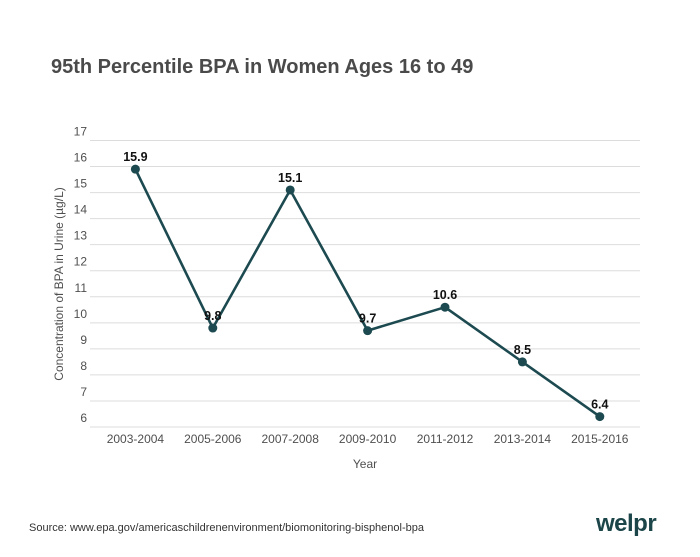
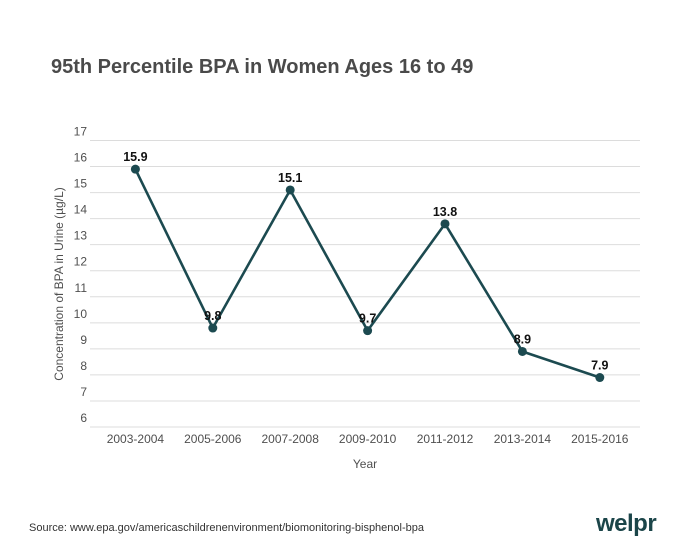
2011-2012: 10.6 -> 13.8
2013-2014: 8.5 -> 8.9
2015-2016: 6.4 -> 7.9
